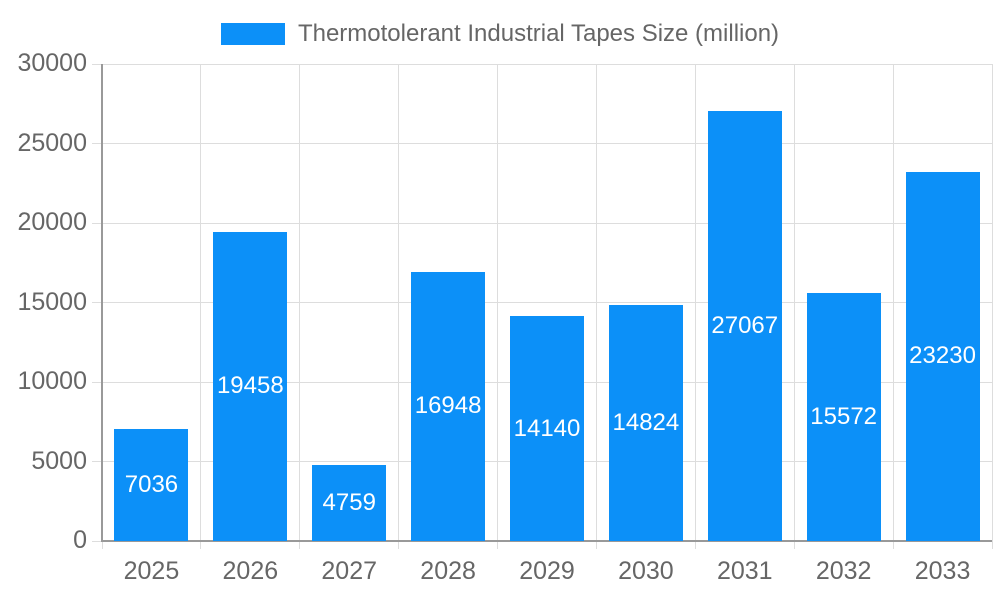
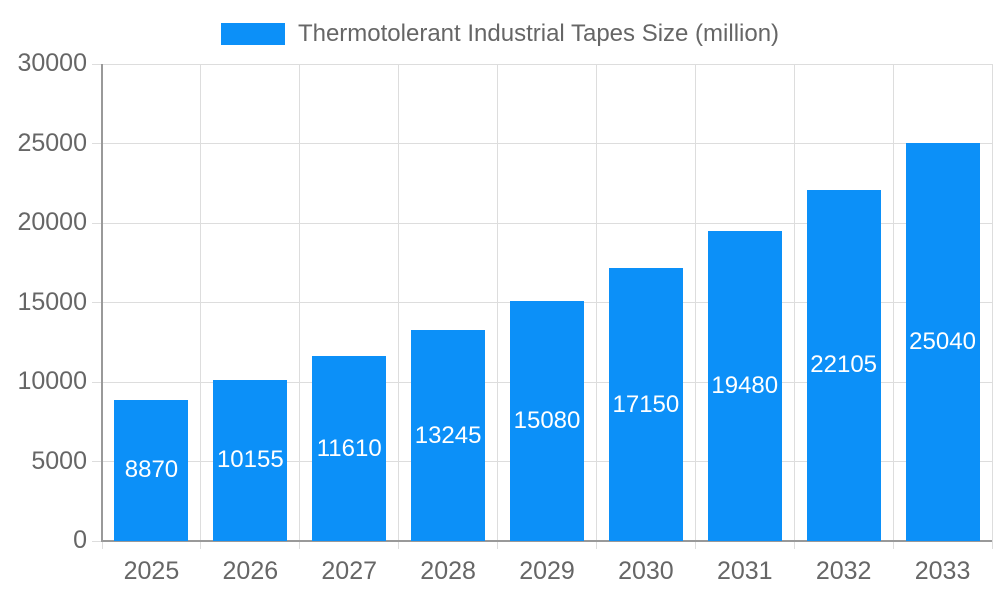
2025: 7036 -> 8870
2026: 19458 -> 10155
2027: 4759 -> 11610
2028: 16948 -> 13245
2029: 14140 -> 15080
2030: 14824 -> 17150
2031: 27067 -> 19480
2032: 15572 -> 22105
2033: 23230 -> 25040
